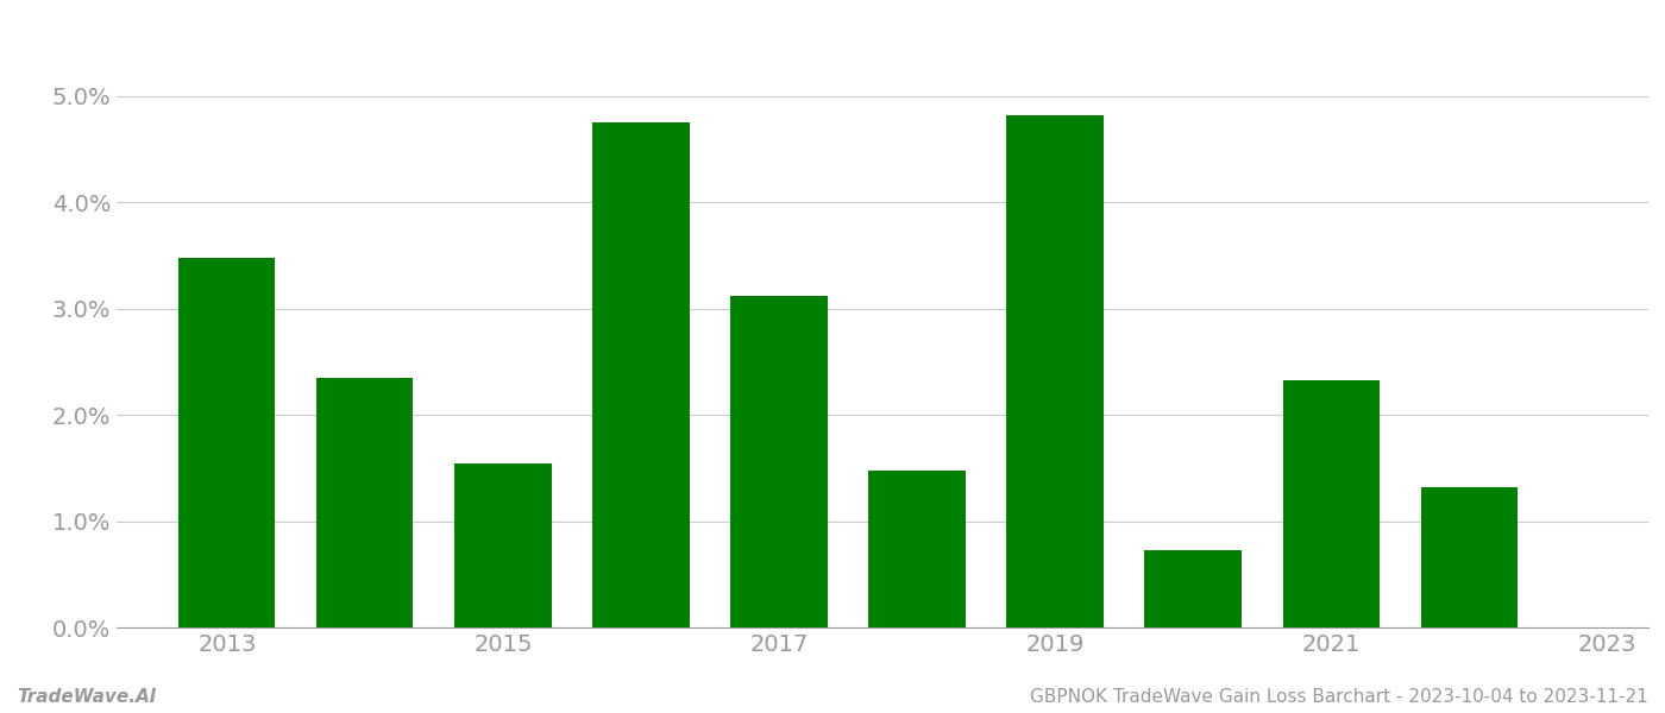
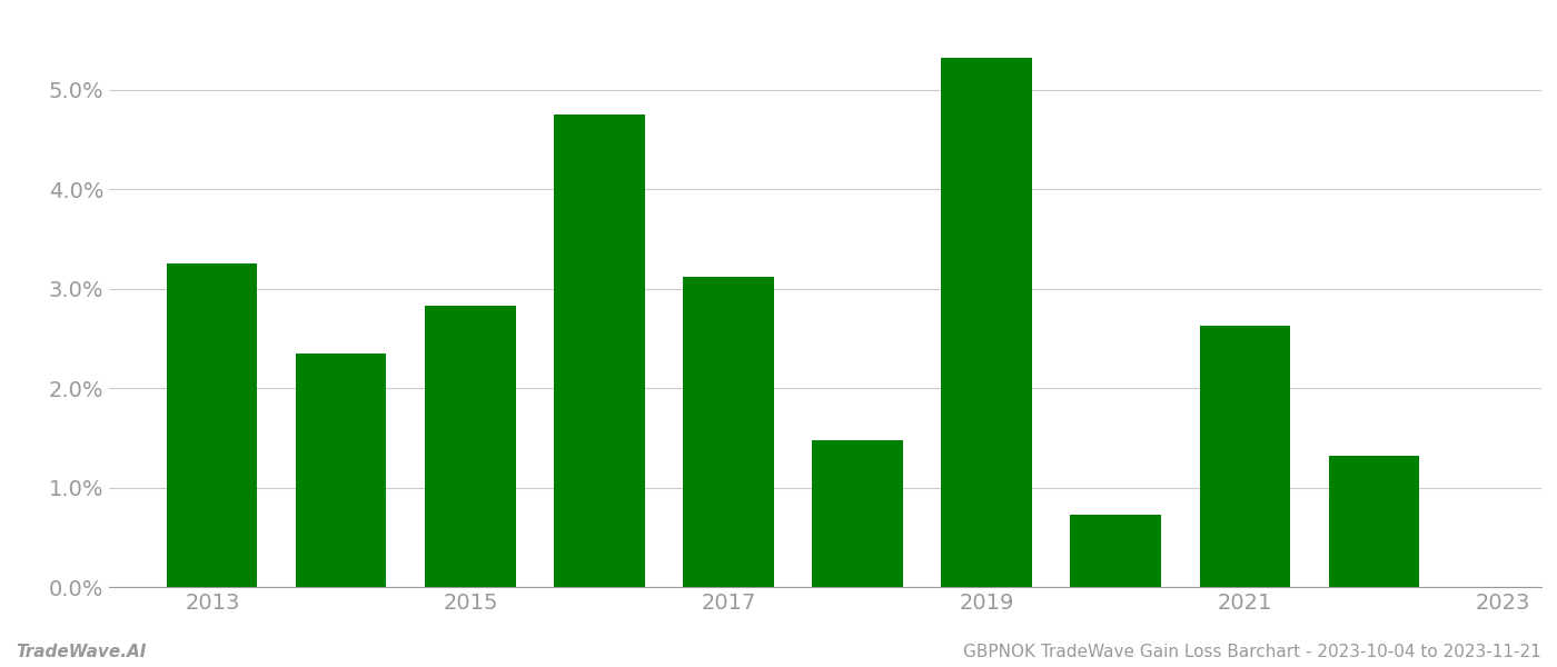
2013: 3.48% -> 3.25%
2015: 1.54% -> 2.83%
2019: 4.82% -> 5.32%
2021: 2.32% -> 2.63%
